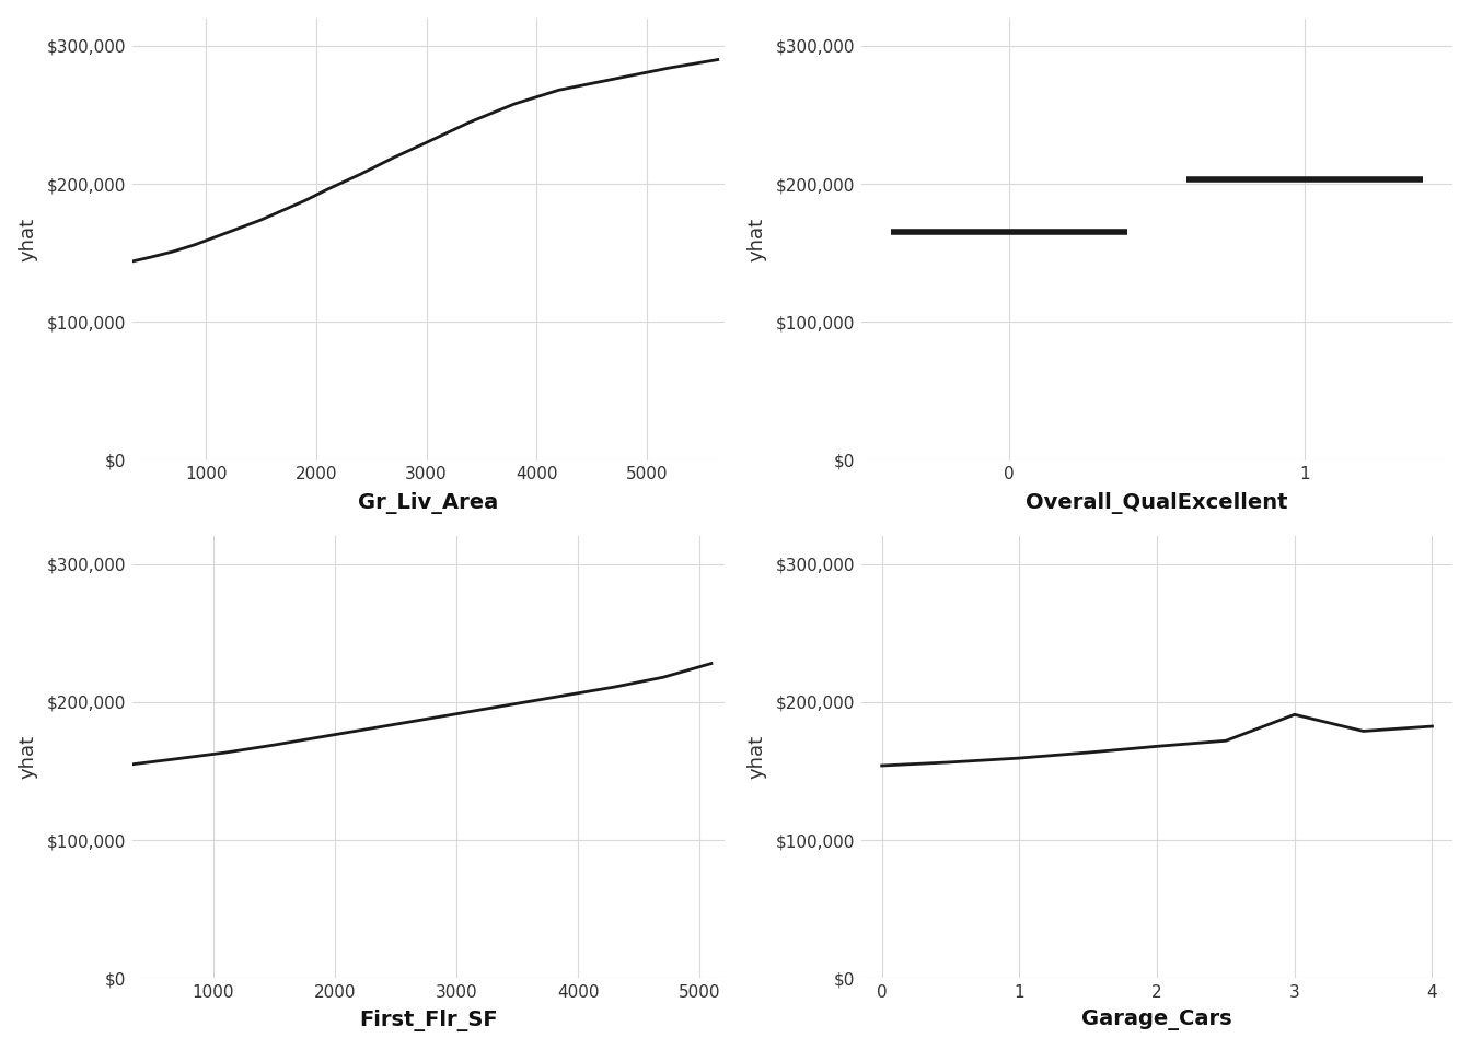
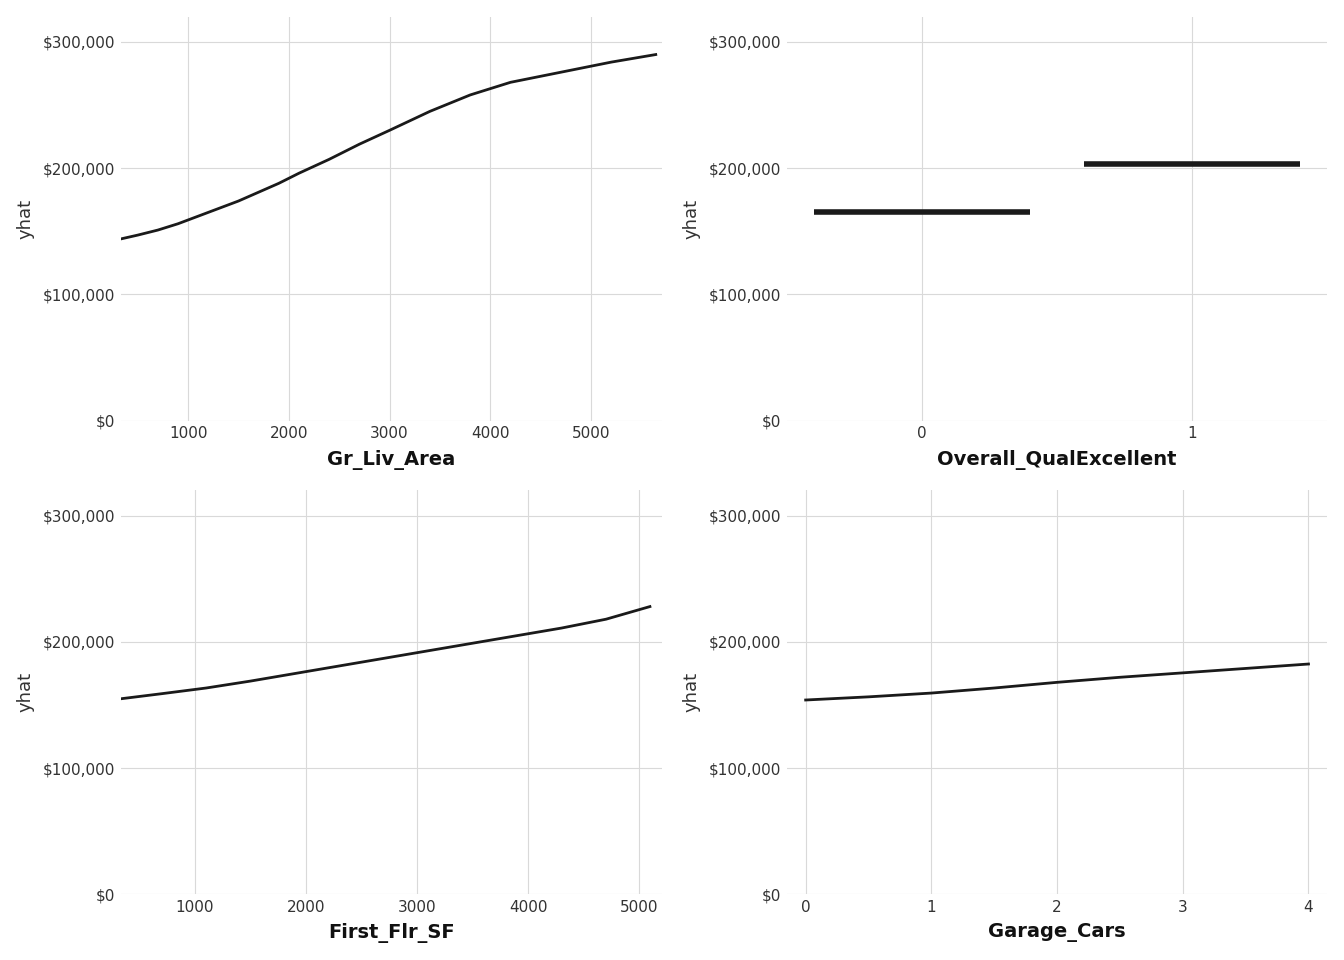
3: $191,000 -> $176,000
